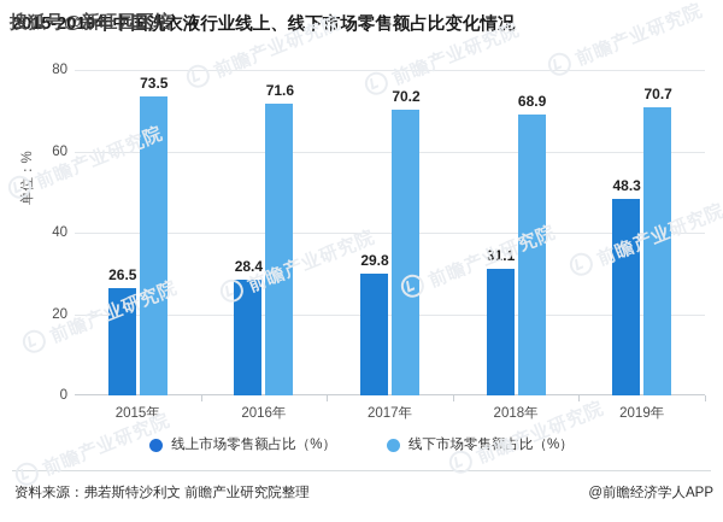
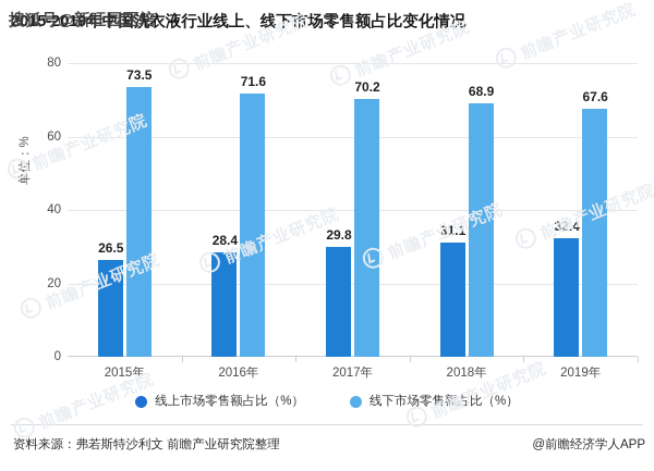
线上市场零售额占比（%）/2019年: 48.3 -> 32.4
线下市场零售额占比（%）/2019年: 70.7 -> 67.6
